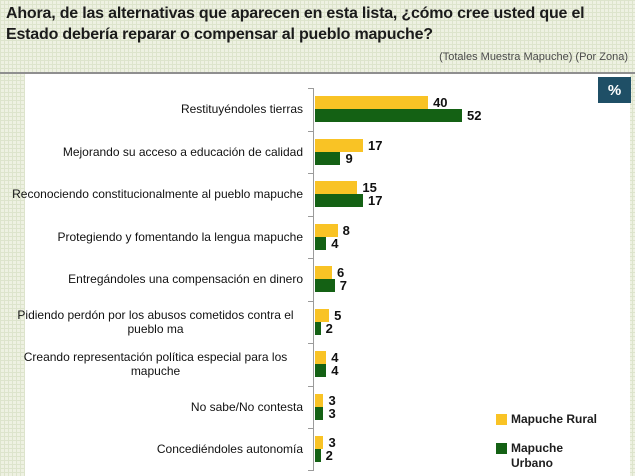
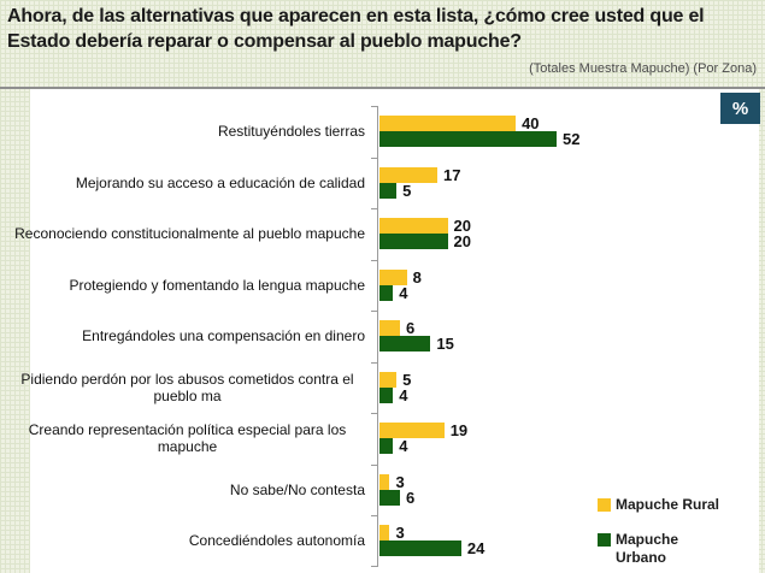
Mapuche Urbano/Mejorando su acceso a educación de calidad: 9 -> 5
Mapuche Rural/Reconociendo constitucionalmente al pueblo mapuche: 15 -> 20
Mapuche Urbano/Reconociendo constitucionalmente al pueblo mapuche: 17 -> 20
Mapuche Urbano/Entregándoles una compensación en dinero: 7 -> 15
Mapuche Urbano/Pidiendo perdón por los abusos cometidos contra el pueblo ma: 2 -> 4
Mapuche Rural/Creando representación política especial para los mapuche: 4 -> 19
Mapuche Urbano/No sabe/No contesta: 3 -> 6
Mapuche Urbano/Concediéndoles autonomía: 2 -> 24
